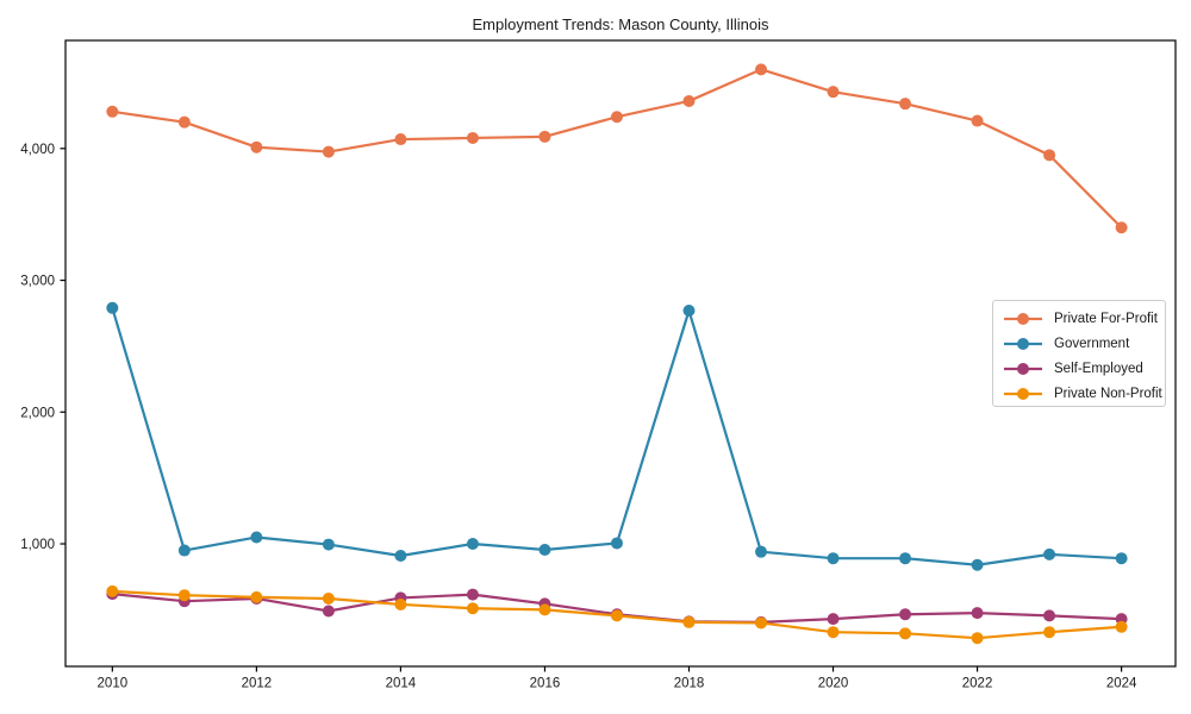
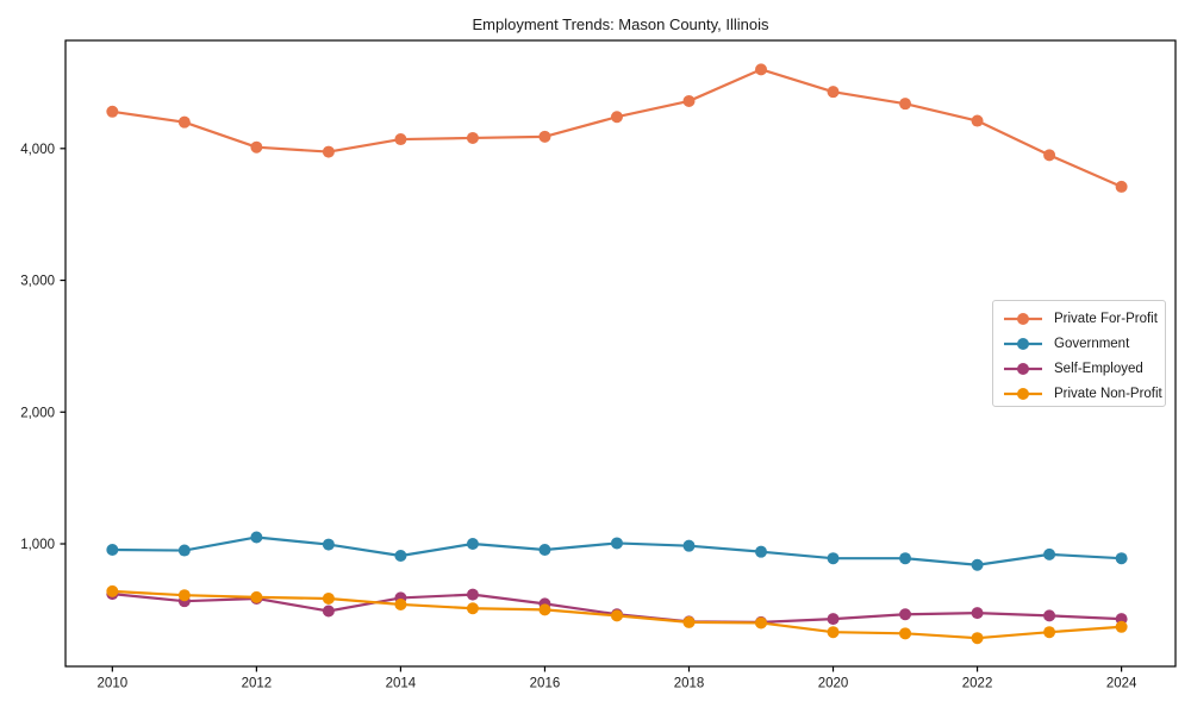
Government/2010: 2790 -> 960
Government/2018: 2770 -> 980
Private For-Profit/2024: 3400 -> 3710
